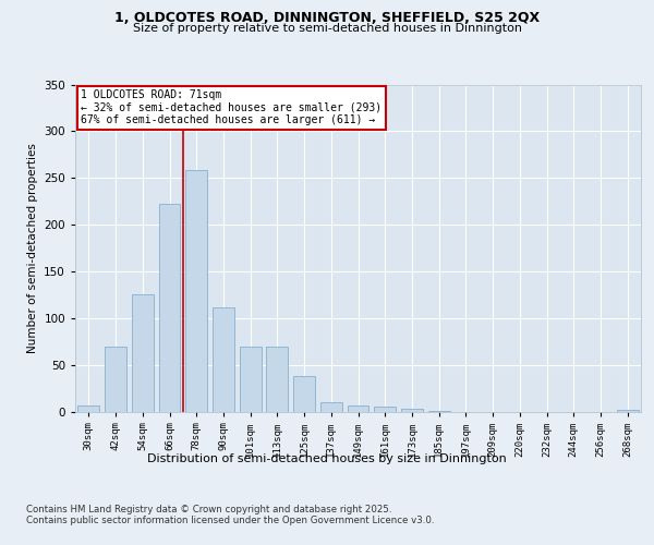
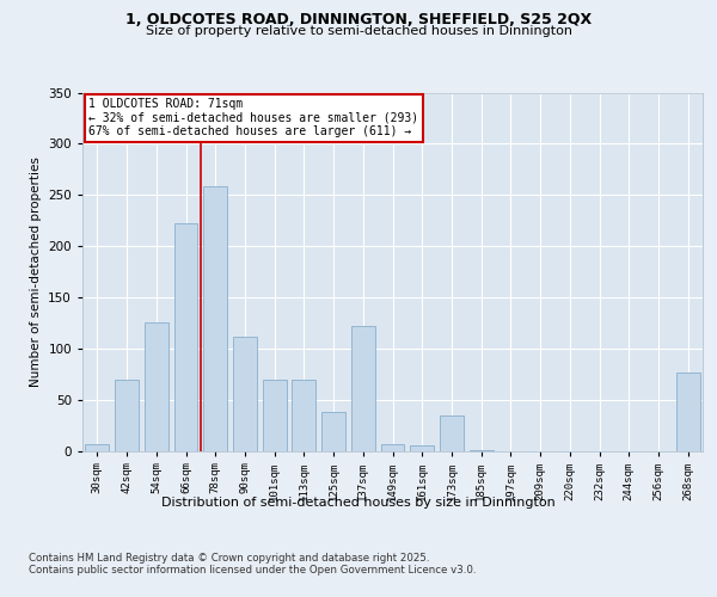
137sqm: 10 -> 122
173sqm: 3 -> 34
268sqm: 2 -> 76
